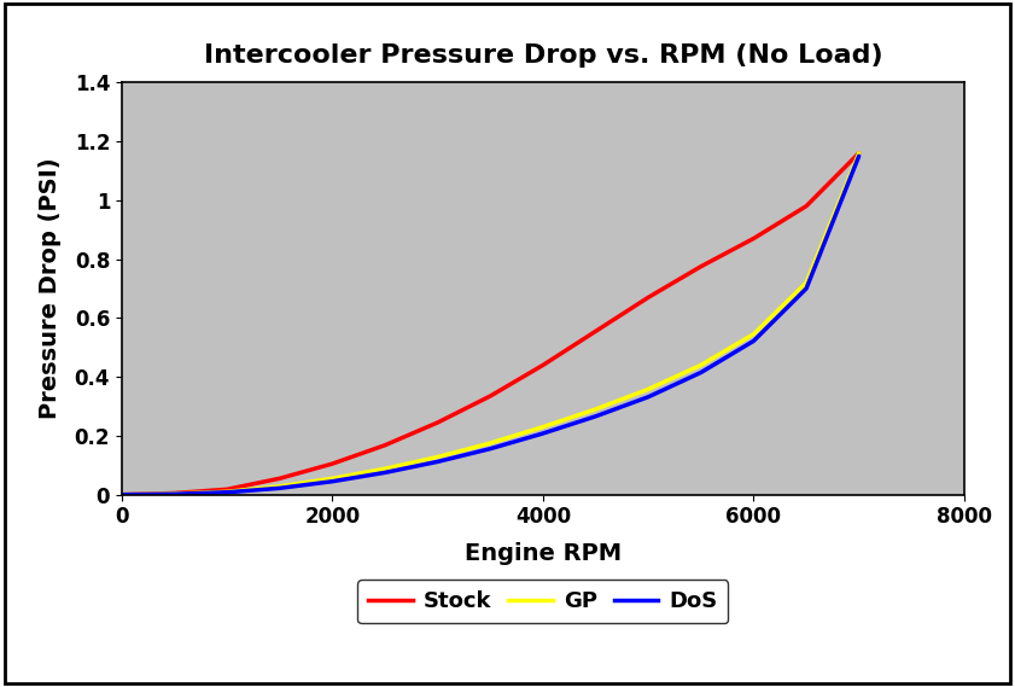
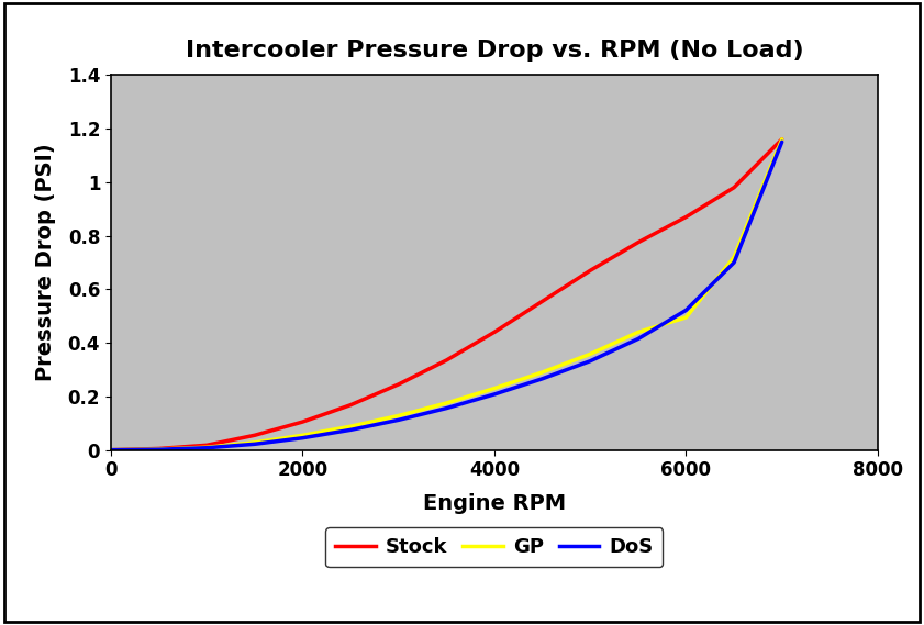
GP/6000: 0.545 -> 0.495
